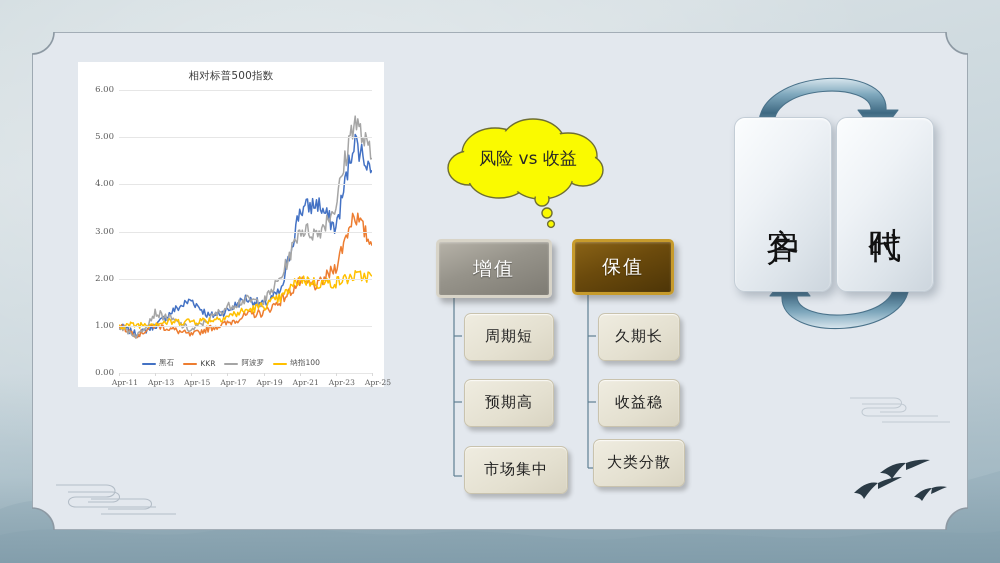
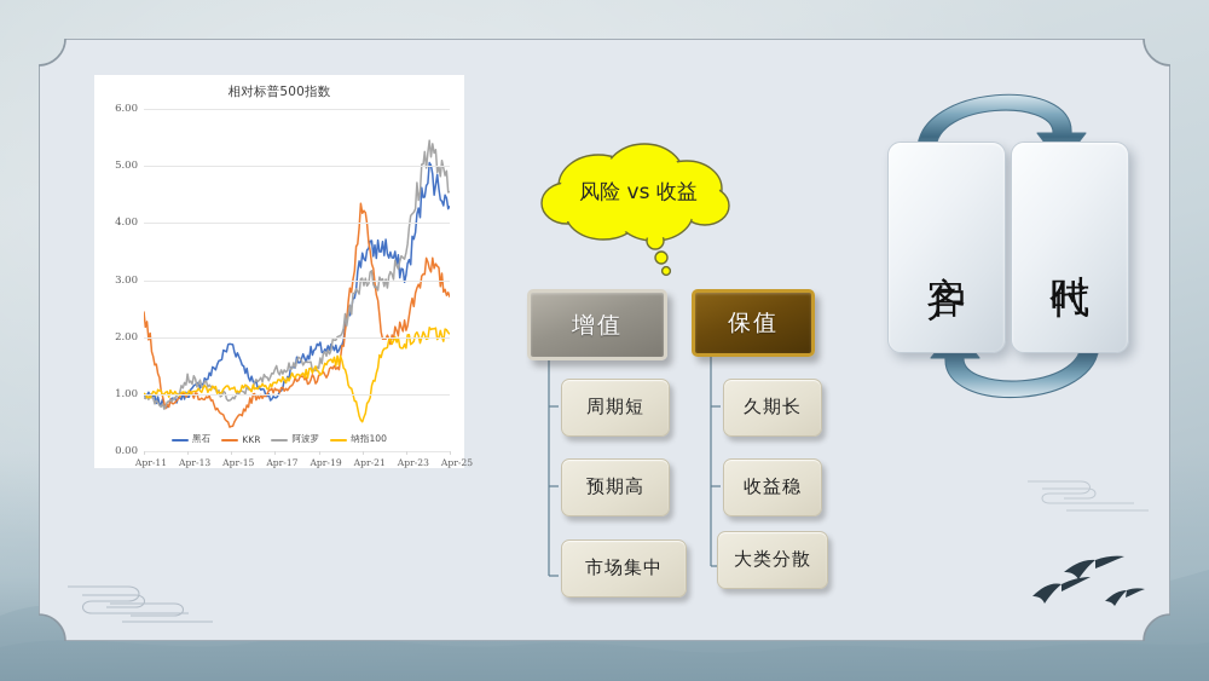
KKR/Apr-11: 1.0 -> 2.4
黑石/Apr-15: 1.6 -> 1.9
KKR/Apr-15: 0.8 -> 0.4
黑石/Apr-17: 1.3 -> 0.9
黑石/Apr-19: 1.4 -> 1.8
KKR/Apr-21: 1.9 -> 4.3
纳指100/Apr-21: 2.0 -> 0.5
